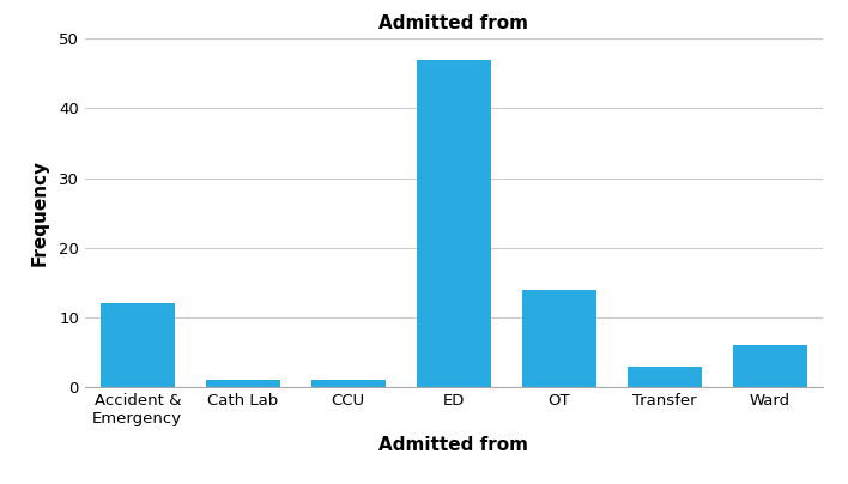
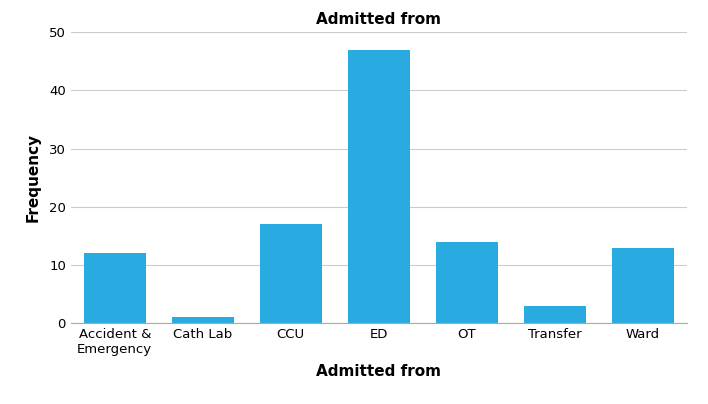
CCU: 1 -> 17
Ward: 6 -> 13
